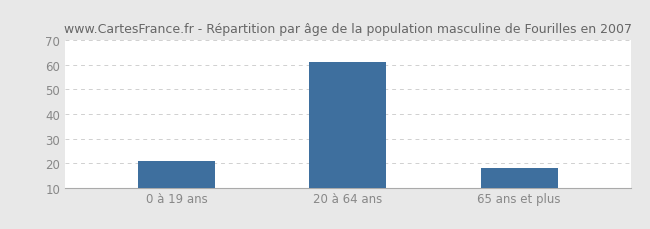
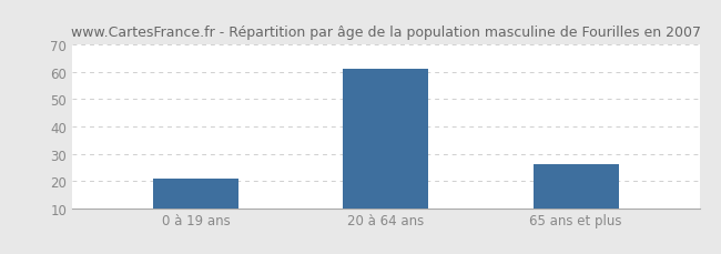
65 ans et plus: 18 -> 26
